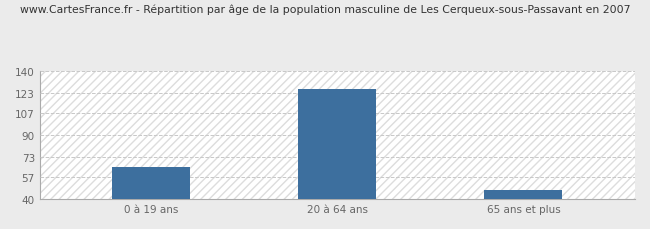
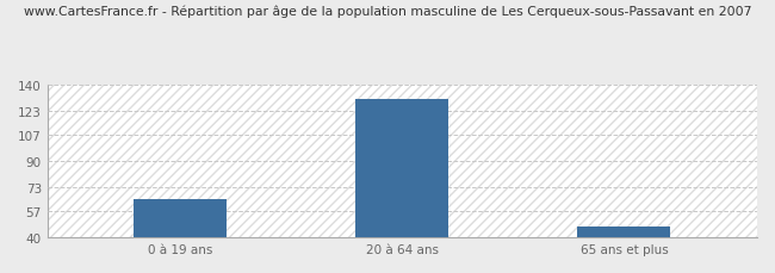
20 à 64 ans: 126 -> 131
